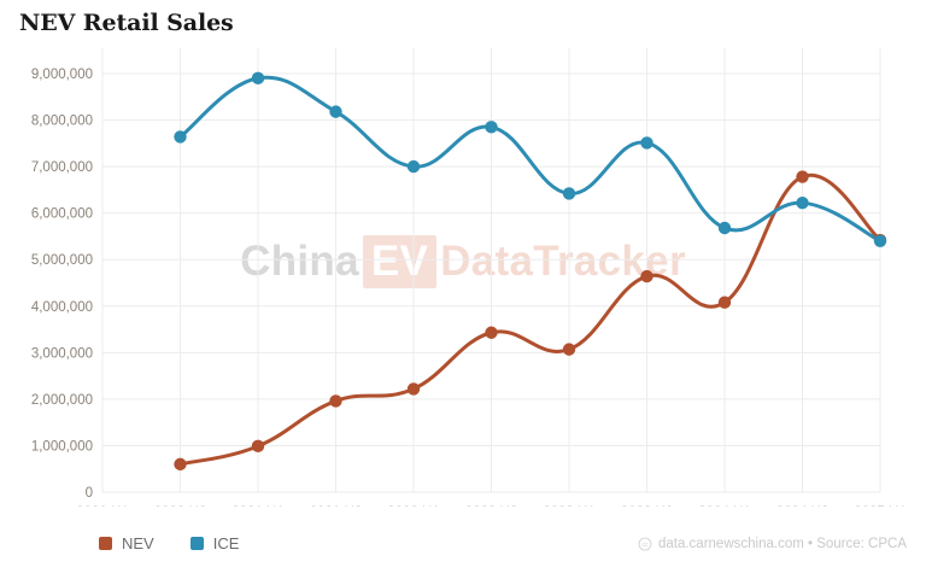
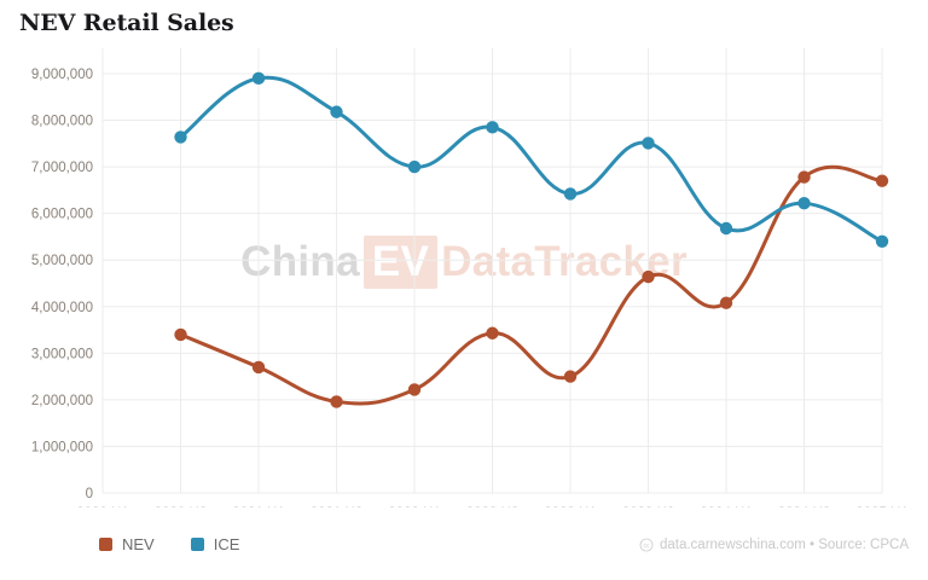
NEV/2020 H2: 600000 -> 3400000
NEV/2021 H1: 1000000 -> 2700000
NEV/2023 H1: 3100000 -> 2500000
NEV/2025 H1: 5400000 -> 6700000
